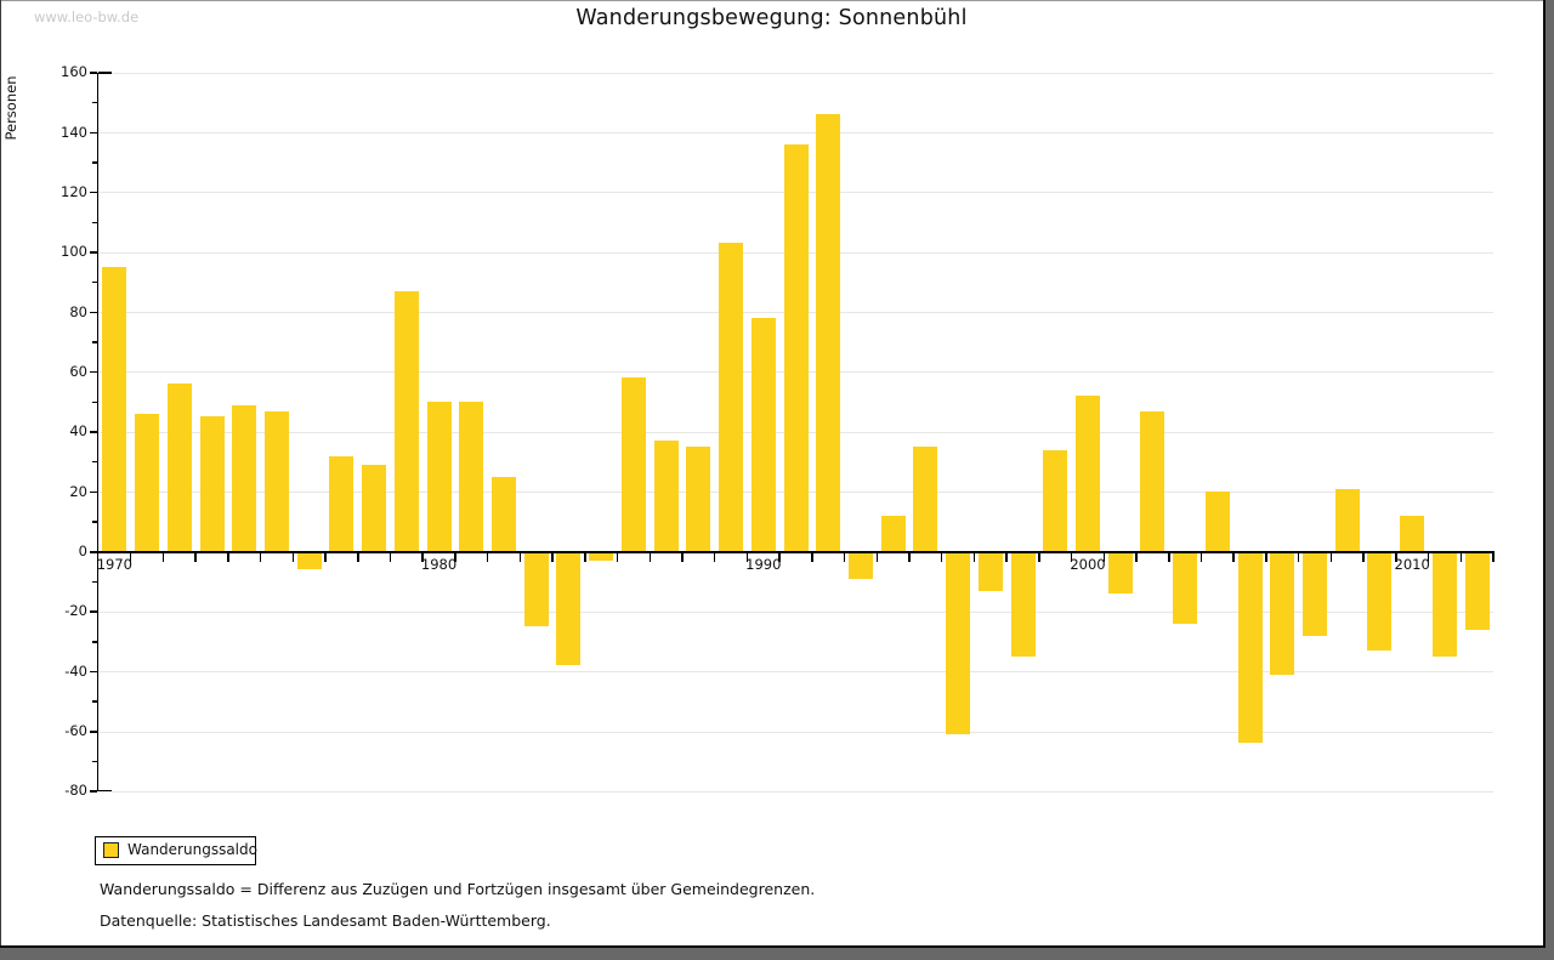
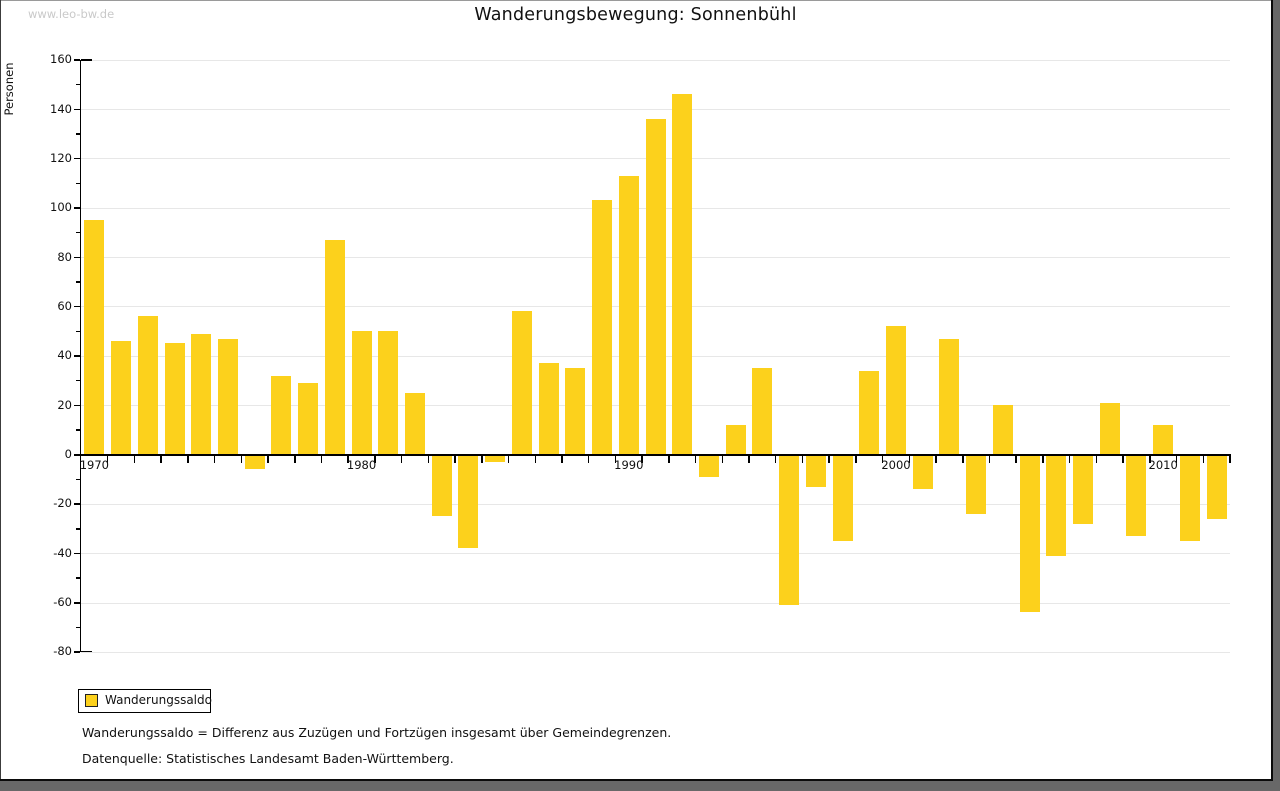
1990: 78 -> 113
